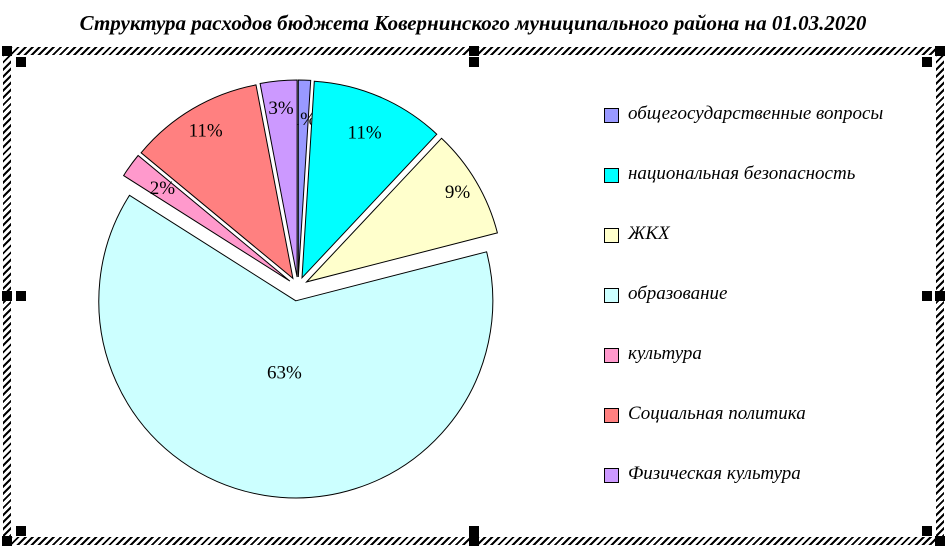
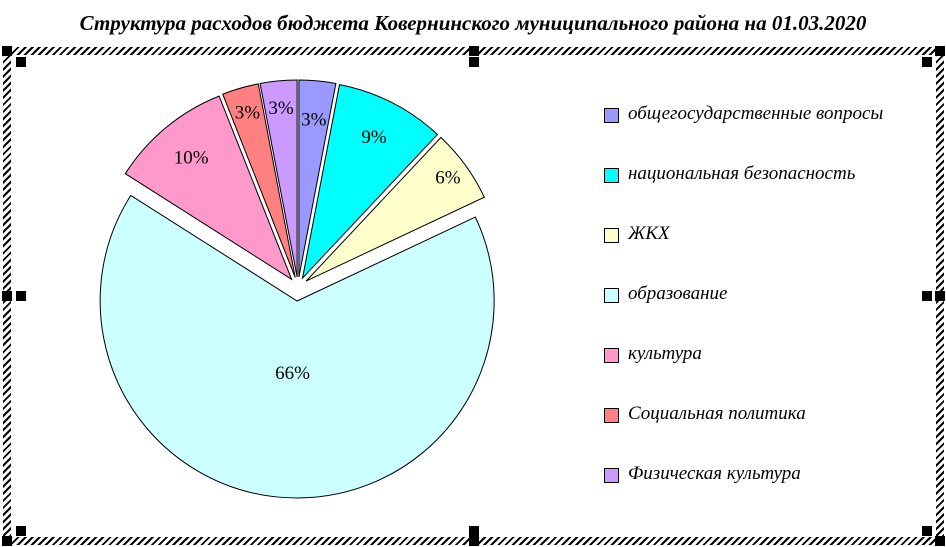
общегосударственные вопросы: 1% -> 3%
национальная безопасность: 11% -> 9%
ЖКХ: 9% -> 6%
образование: 63% -> 66%
культура: 2% -> 10%
Социальная политика: 11% -> 3%
